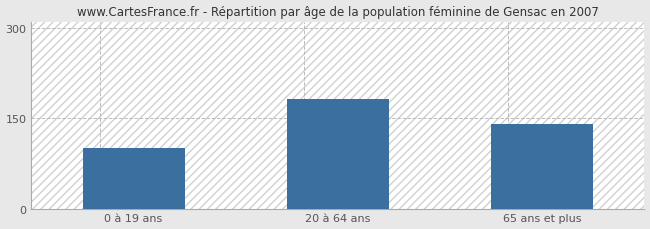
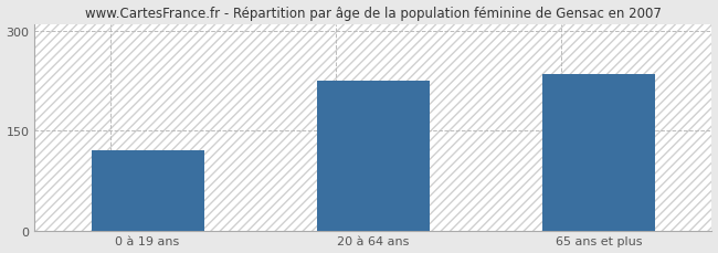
0 à 19 ans: 100 -> 120
20 à 64 ans: 181 -> 224
65 ans et plus: 140 -> 234
